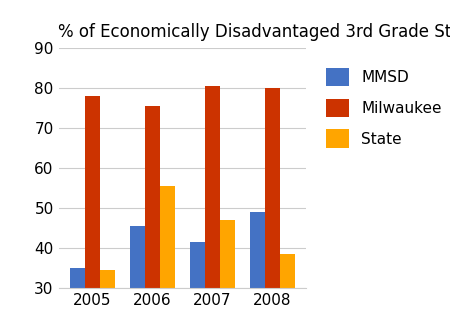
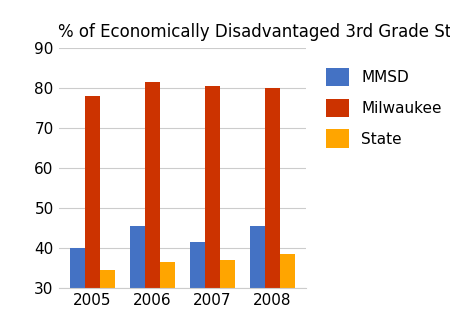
MMSD/2005: 35.0 -> 40.0
Milwaukee/2006: 75.5 -> 81.5
State/2006: 55.5 -> 36.5
State/2007: 47.0 -> 37.0
MMSD/2008: 49.0 -> 45.5
